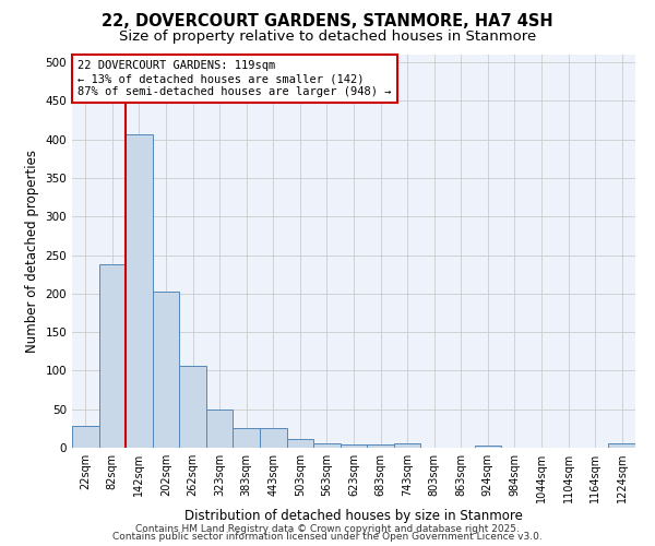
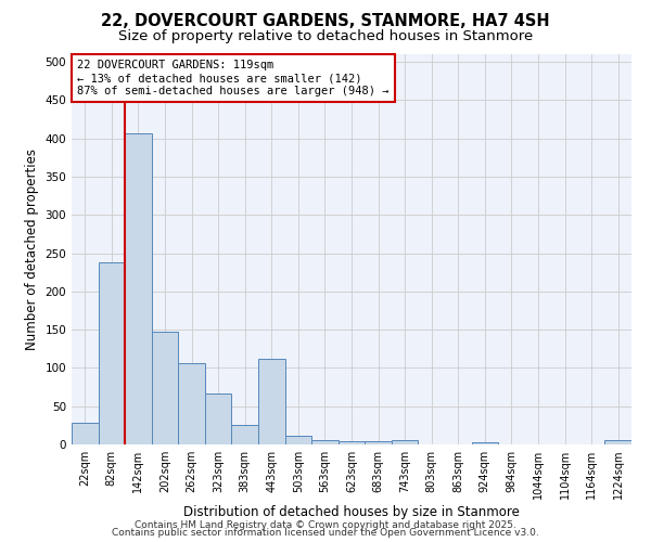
202sqm: 202 -> 148
323sqm: 49 -> 66
443sqm: 25 -> 112
